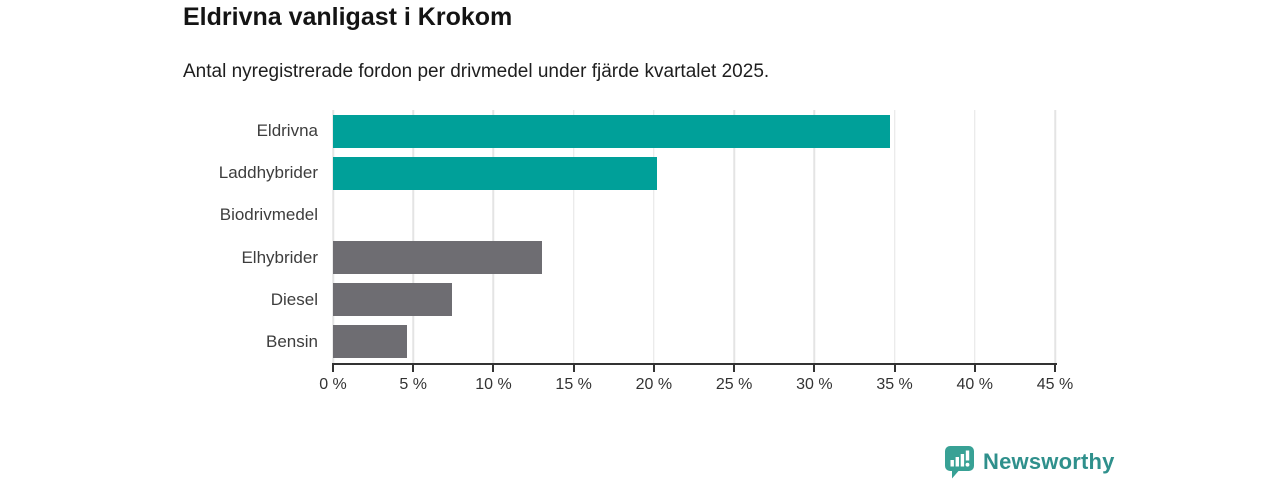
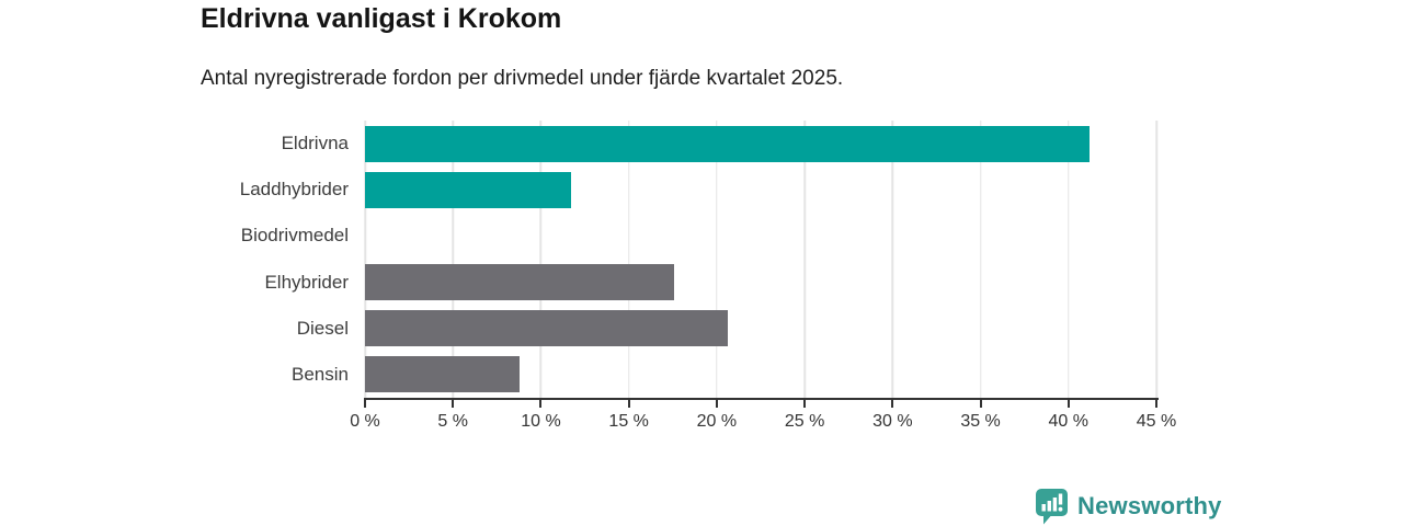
Eldrivna: 34.7% -> 41.2%
Laddhybrider: 20.2% -> 11.7%
Elhybrider: 13.0% -> 17.6%
Diesel: 7.4% -> 20.6%
Bensin: 4.6% -> 8.8%
